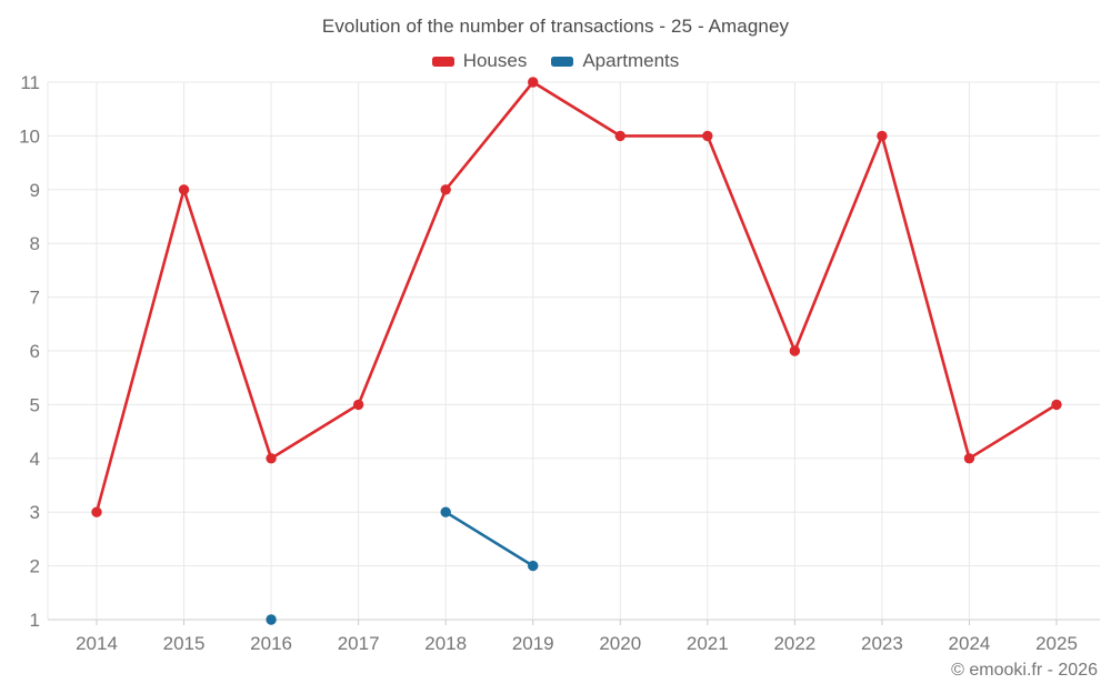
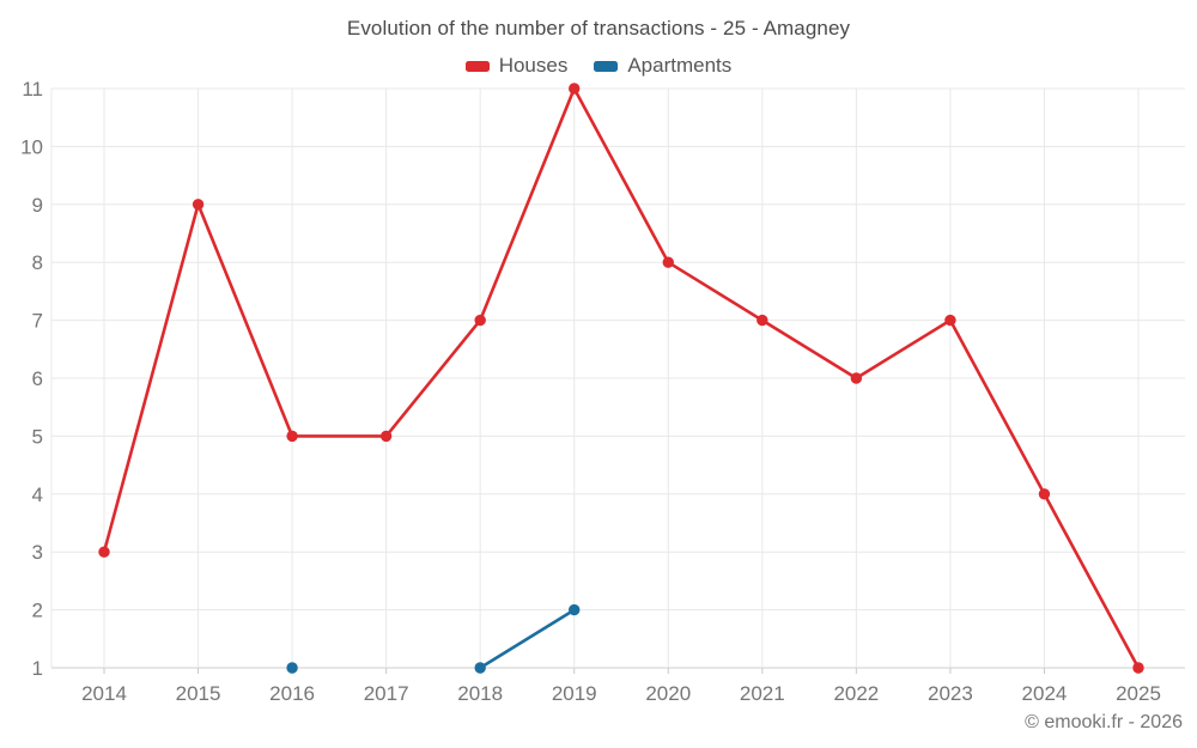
Houses/2016: 4 -> 5
Houses/2018: 9 -> 7
Apartments/2018: 3 -> 1
Houses/2020: 10 -> 8
Houses/2021: 10 -> 7
Houses/2023: 10 -> 7
Houses/2025: 5 -> 1
